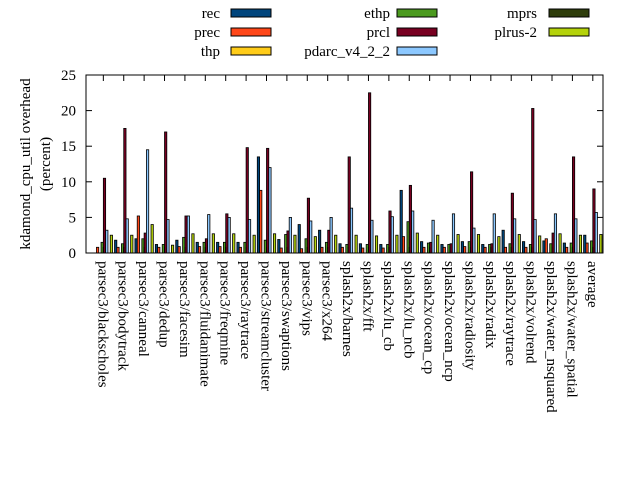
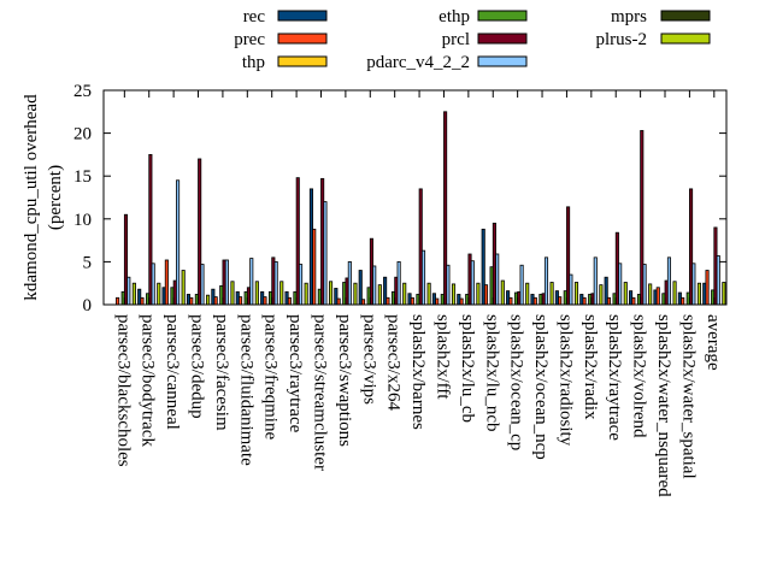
prec/average: 1 -> 4
